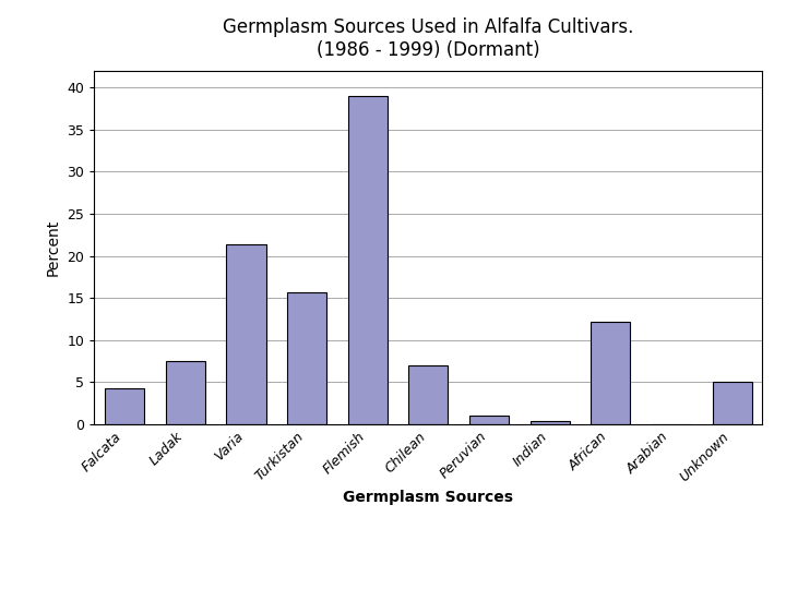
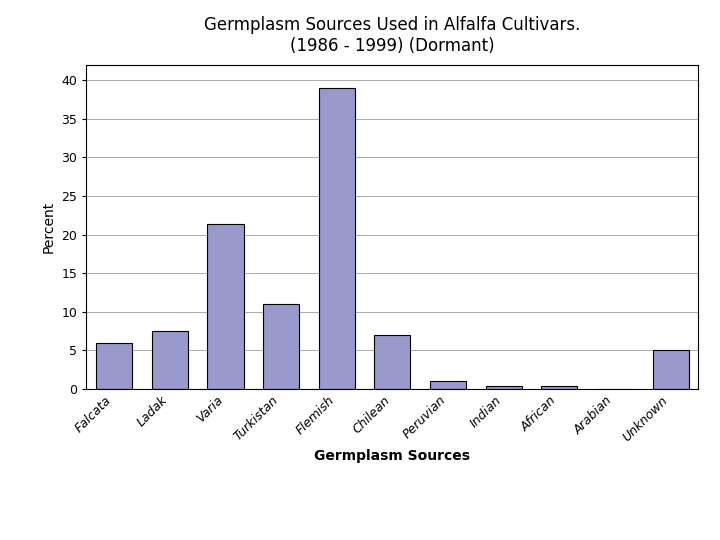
Falcata: 4.2 -> 6.0
Turkistan: 15.6 -> 11.0
African: 12.2 -> 0.3
